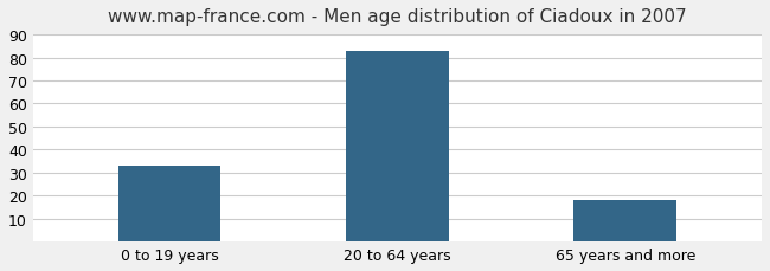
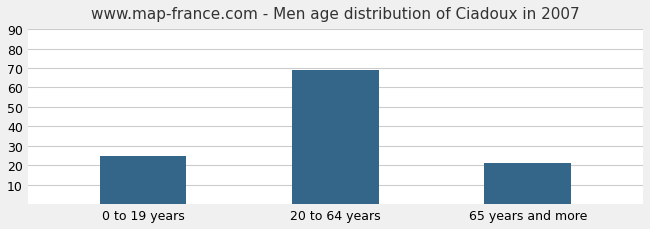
0 to 19 years: 33 -> 25
20 to 64 years: 83 -> 69
65 years and more: 18 -> 21
